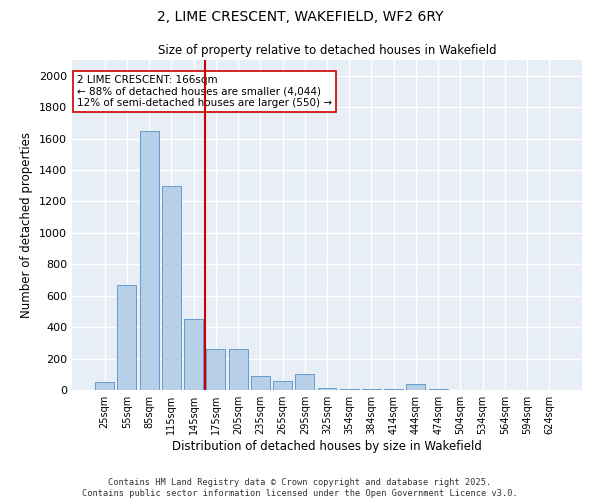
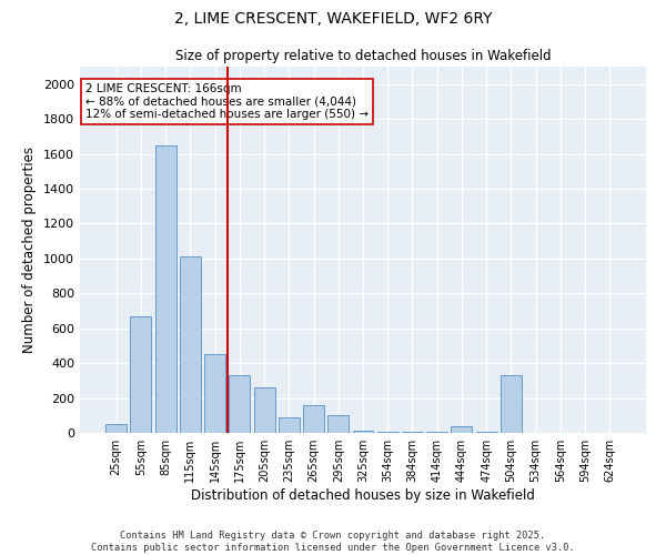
115sqm: 1300 -> 1010
175sqm: 260 -> 330
265sqm: 60 -> 160
504sqm: 0 -> 330
